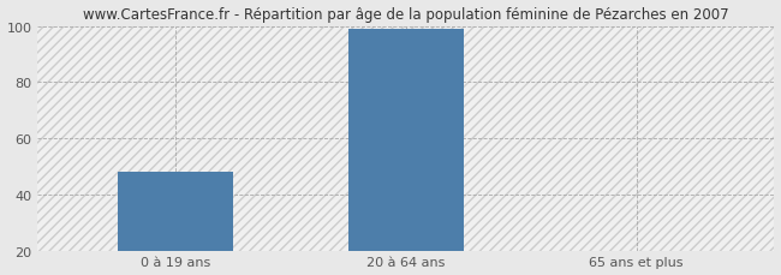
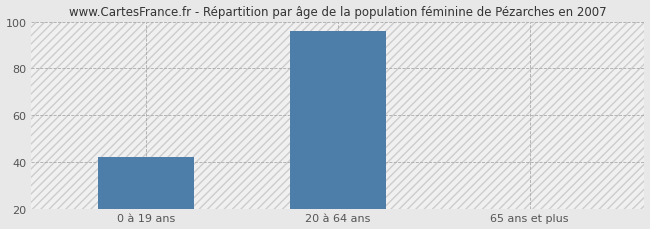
0 à 19 ans: 48 -> 42
20 à 64 ans: 99 -> 96
